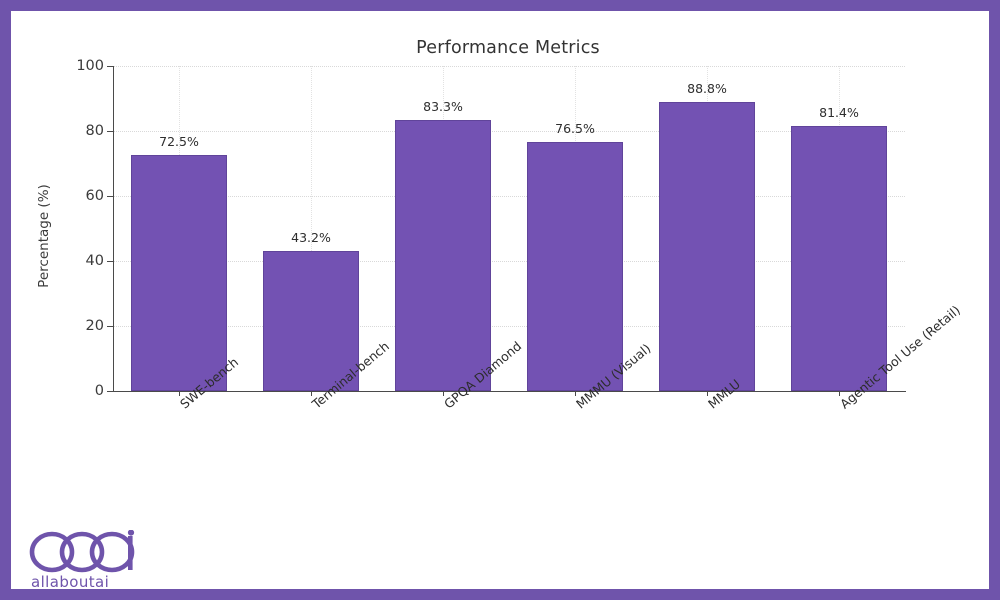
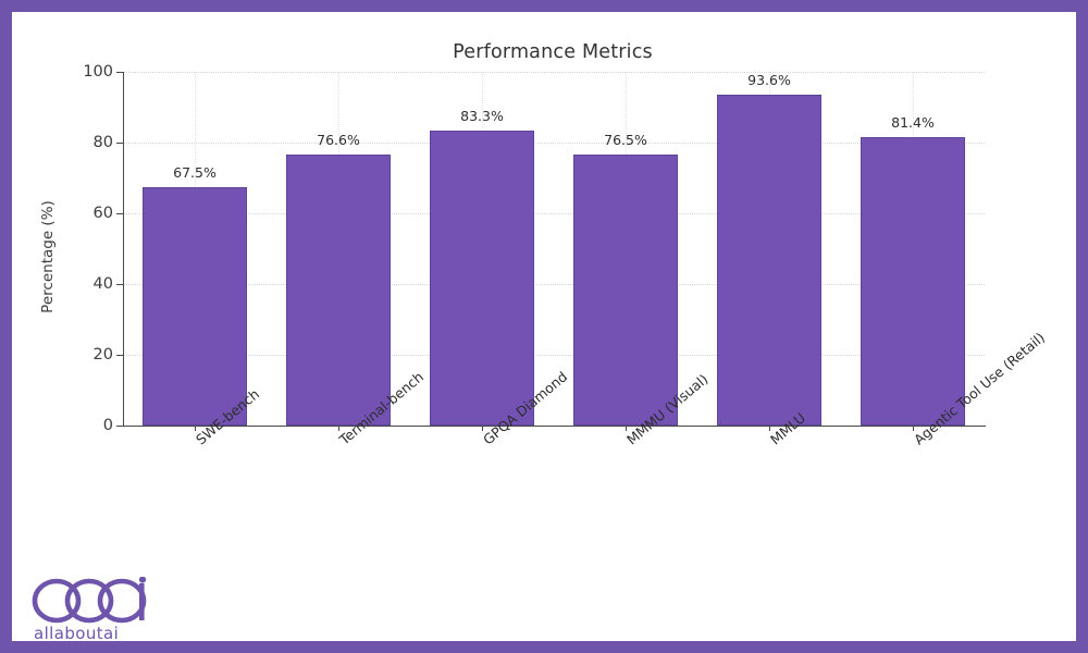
SWE-bench: 72.5% -> 67.5%
Terminal-bench: 43.2% -> 76.6%
MMLU: 88.8% -> 93.6%
